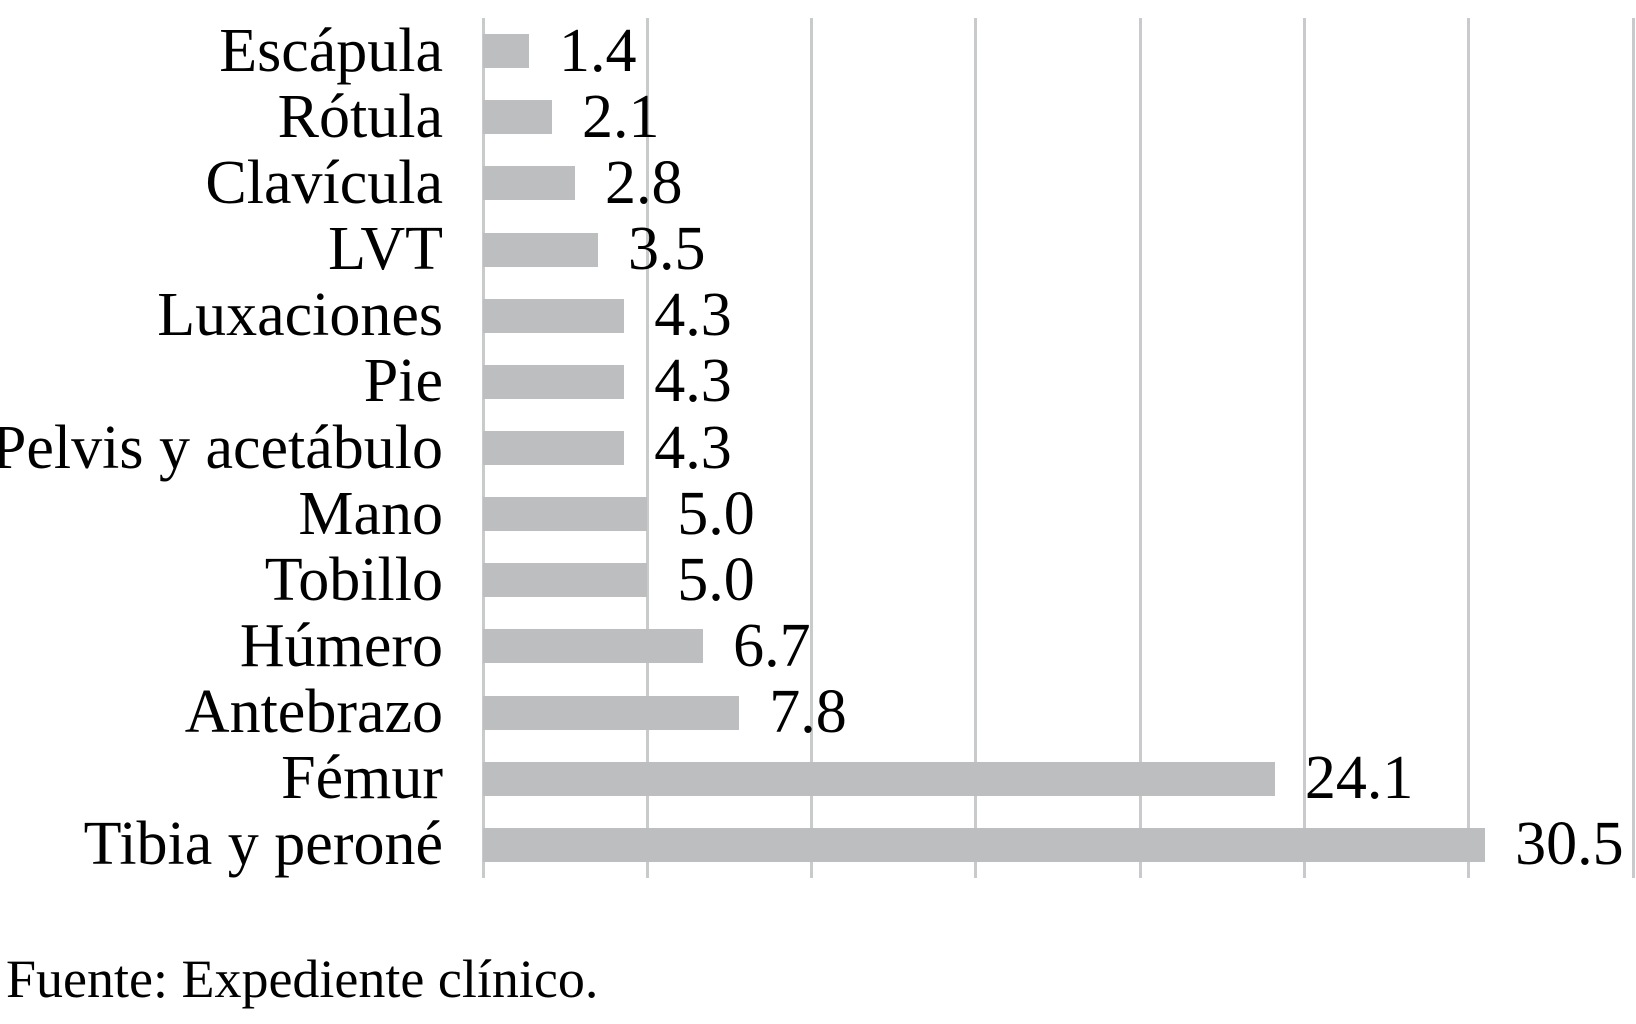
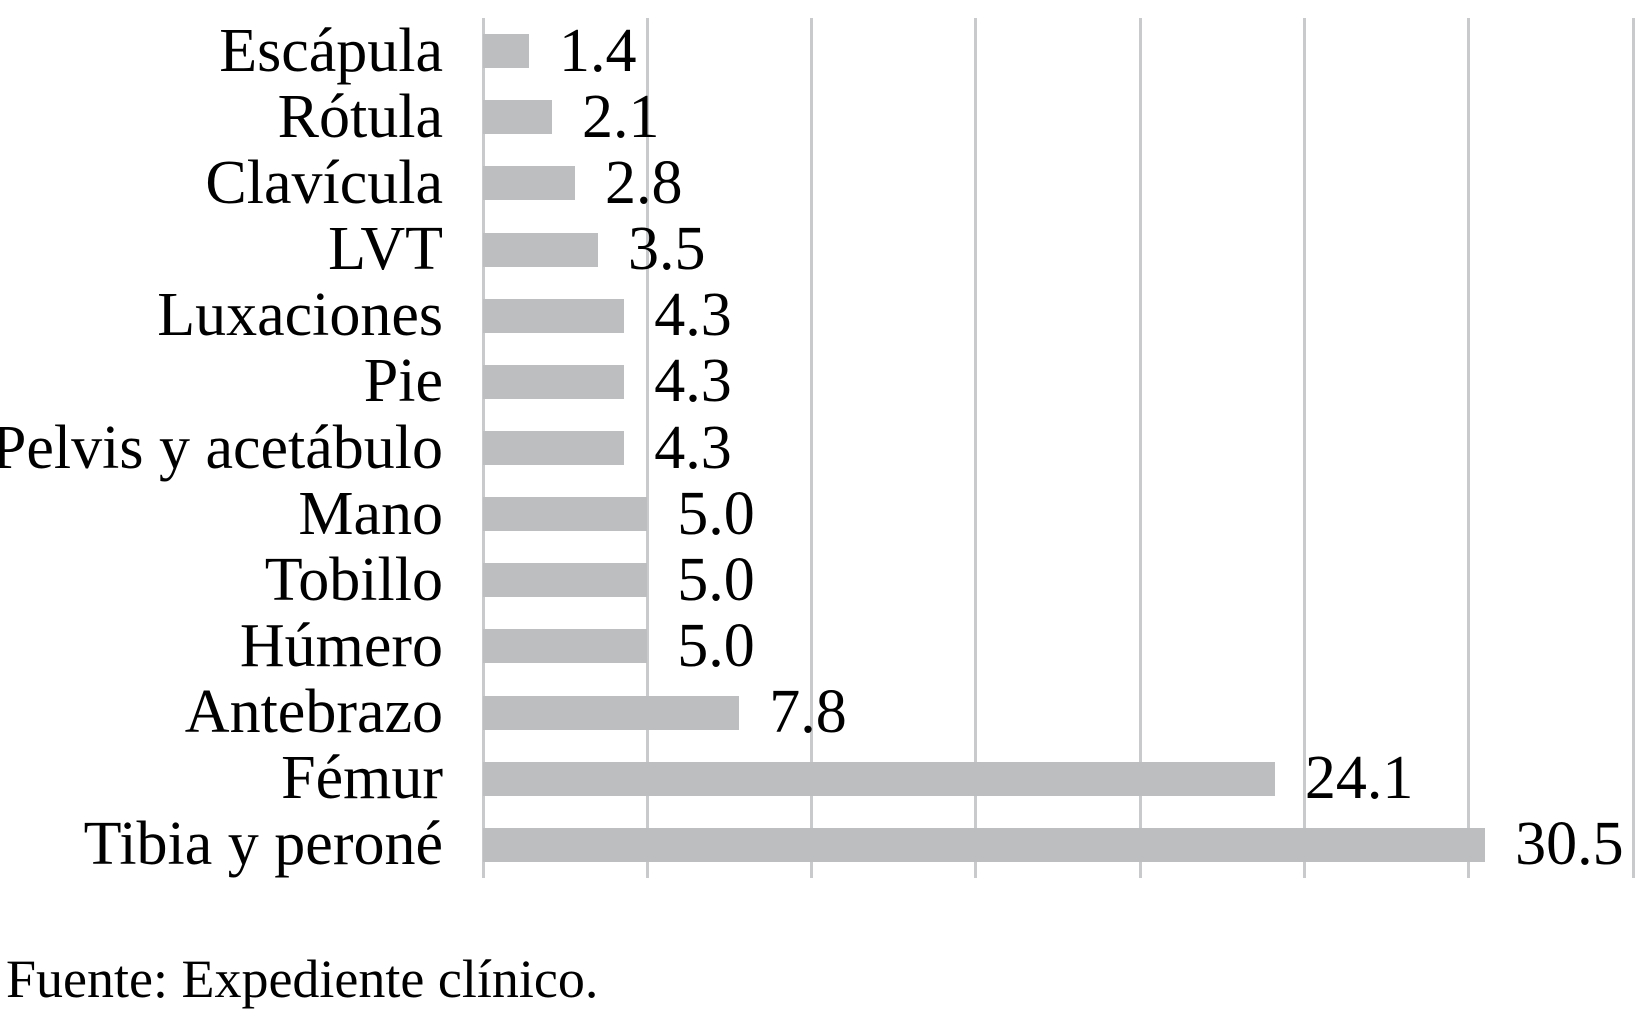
Húmero: 6.7 -> 5.0
